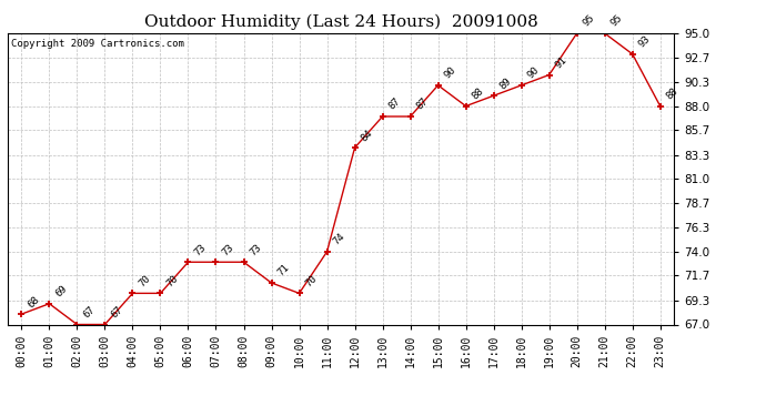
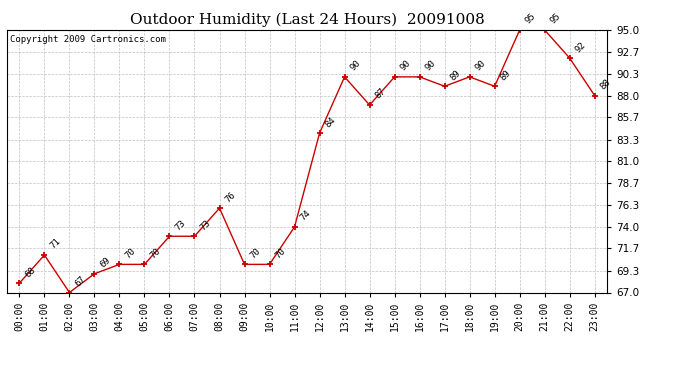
01:00: 69 -> 71
03:00: 67 -> 69
08:00: 73 -> 76
09:00: 71 -> 70
13:00: 87 -> 90
16:00: 88 -> 90
19:00: 91 -> 89
22:00: 93 -> 92
